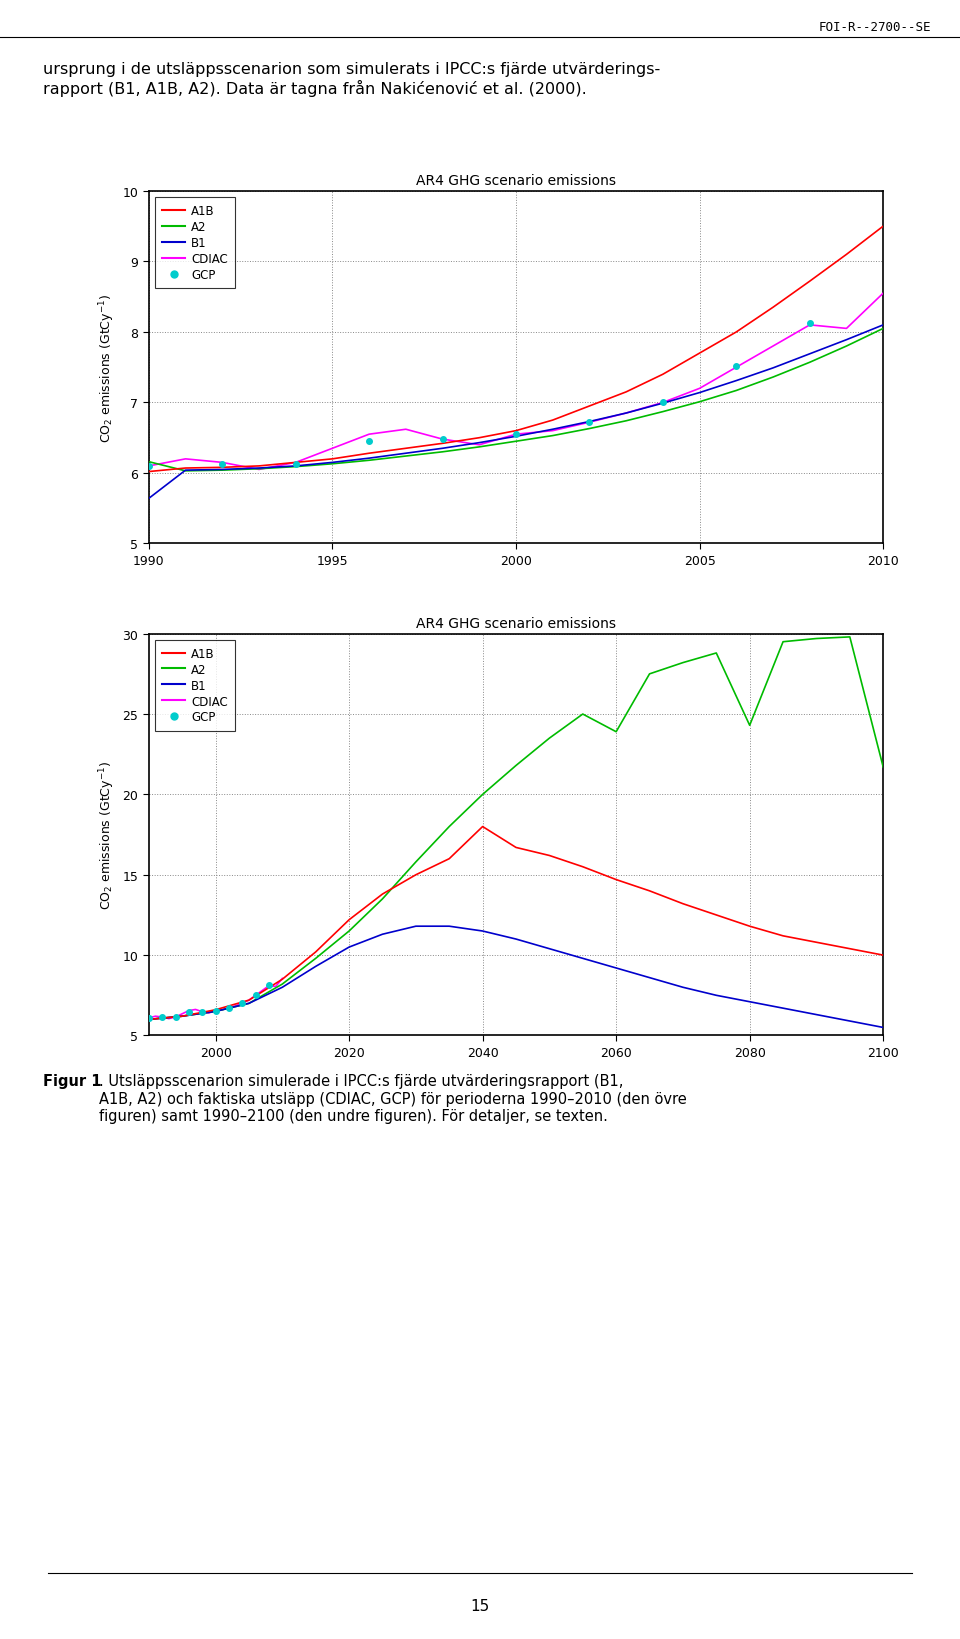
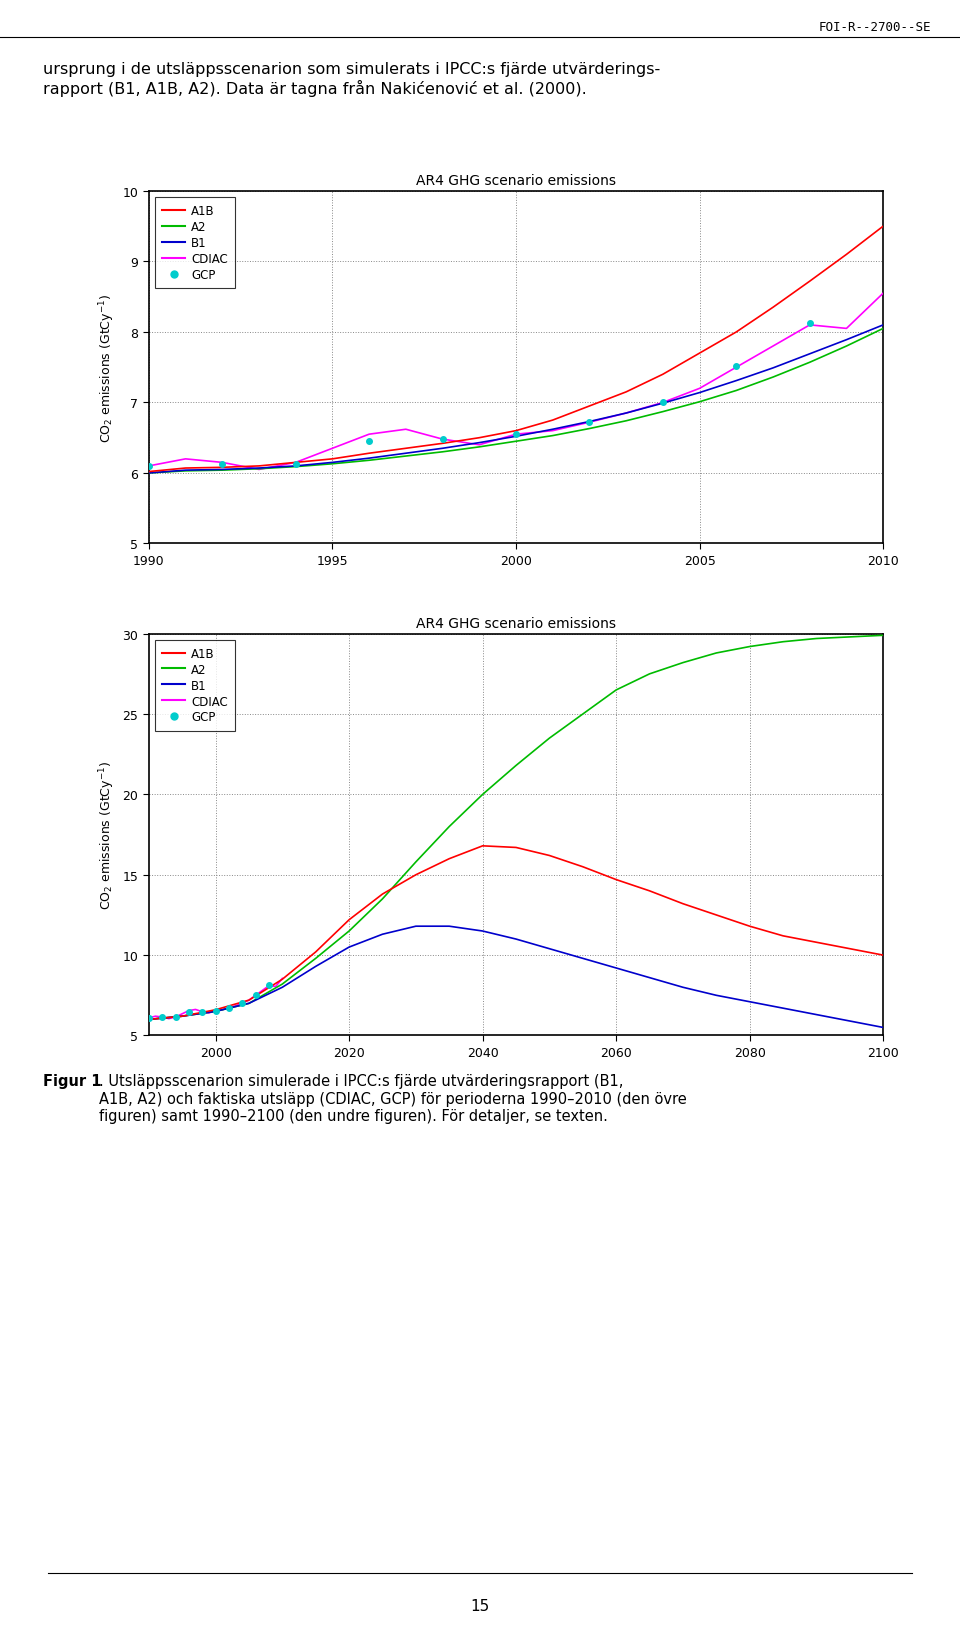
A2/1990: 6.16 -> 6.00
B1/1990: 5.64 -> 6.00
A1B/2040: 18.0 -> 16.8
A2/2060: 23.9 -> 26.5
A2/2080: 24.3 -> 29.2
A2/2100: 21.7 -> 29.9
